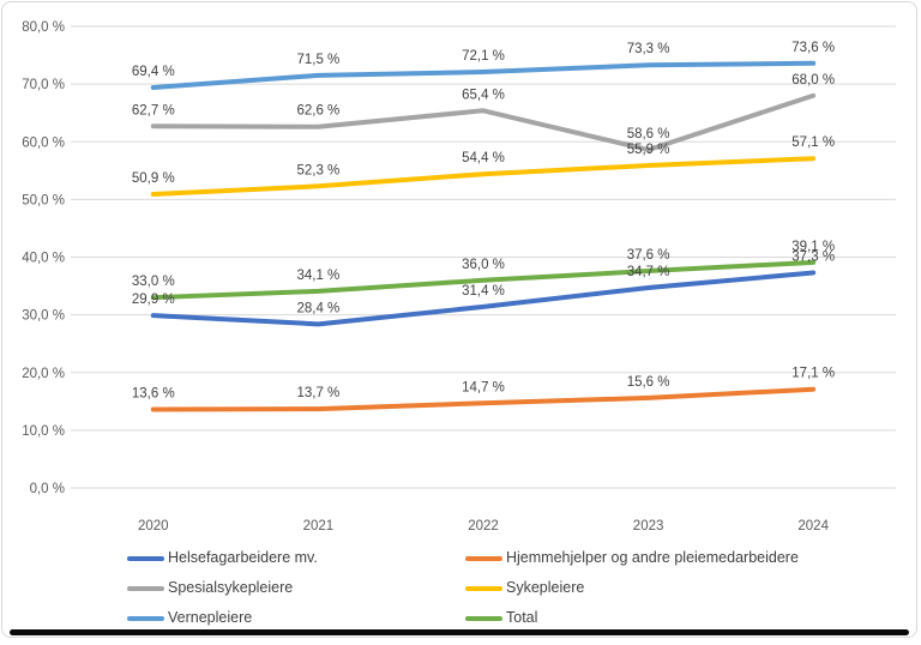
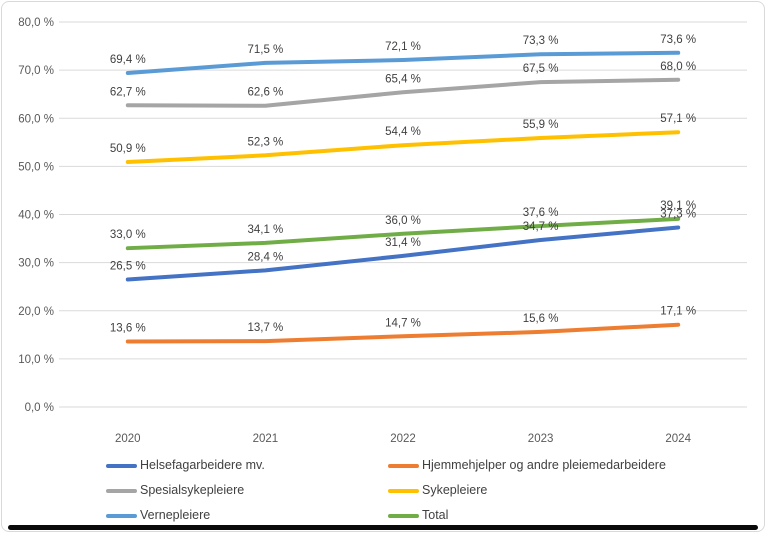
Helsefagarbeidere mv./2020: 29,9 -> 26,5
Spesialsykepleiere/2023: 58,6 -> 67,5
